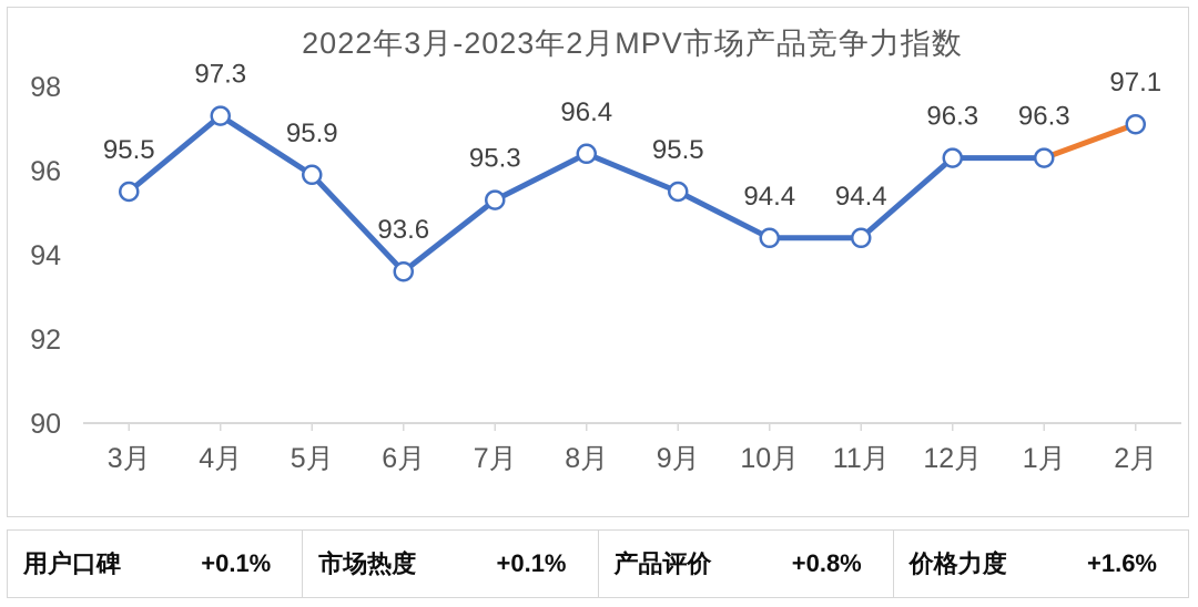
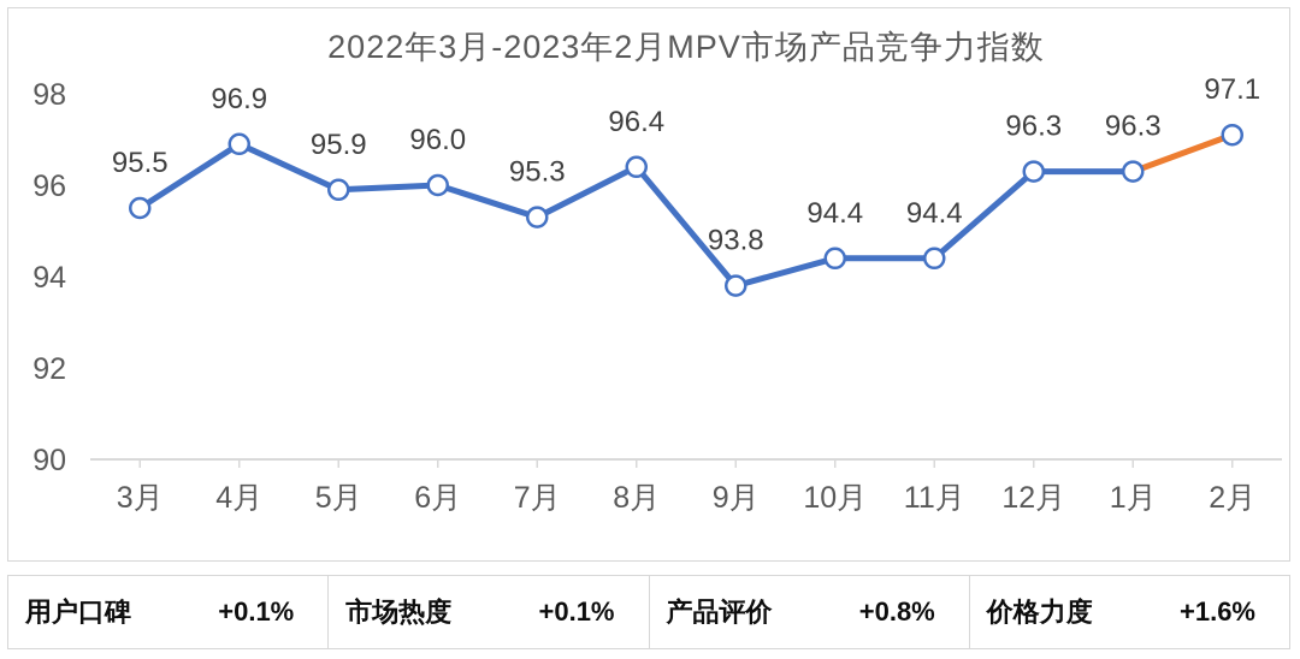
4月: 97.3 -> 96.9
6月: 93.6 -> 96.0
9月: 95.5 -> 93.8
